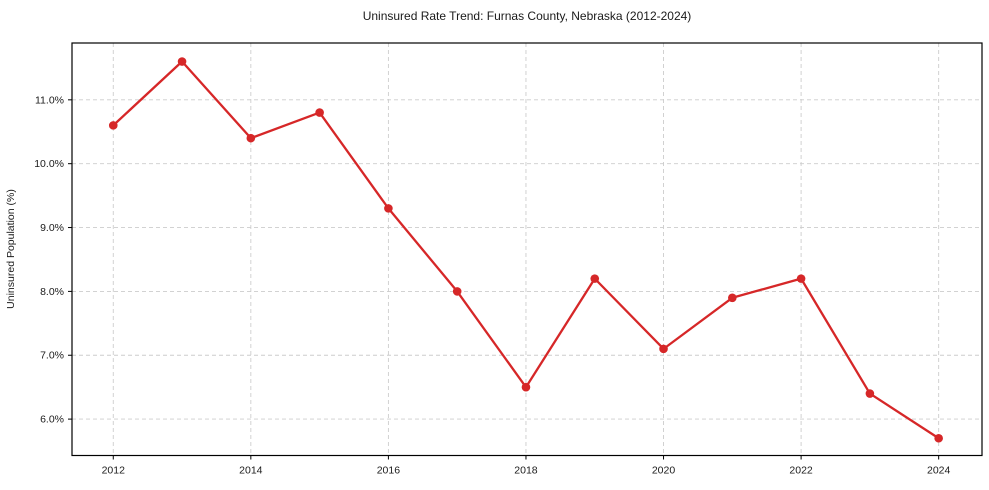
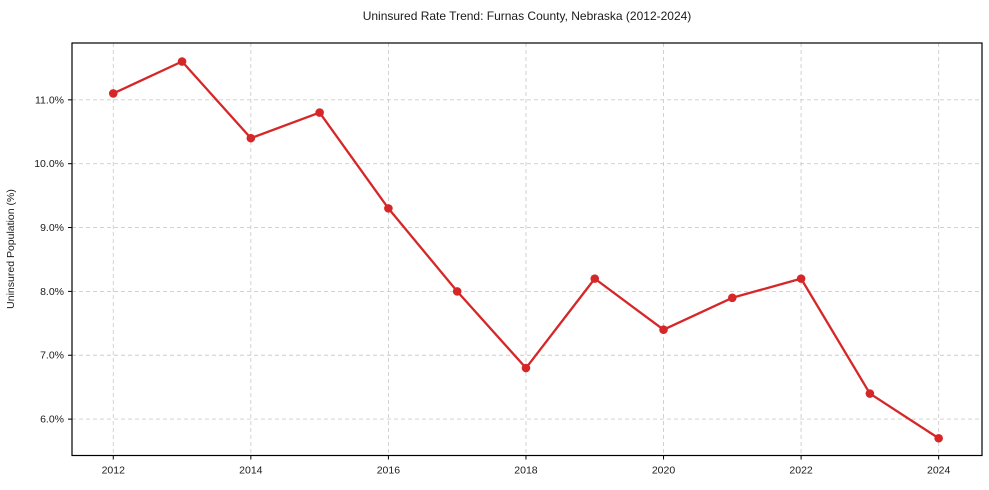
2012: 10.6% -> 11.1%
2018: 6.5% -> 6.8%
2020: 7.1% -> 7.4%
